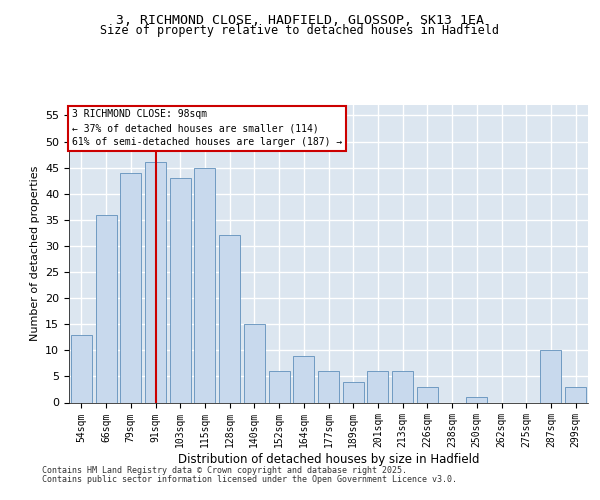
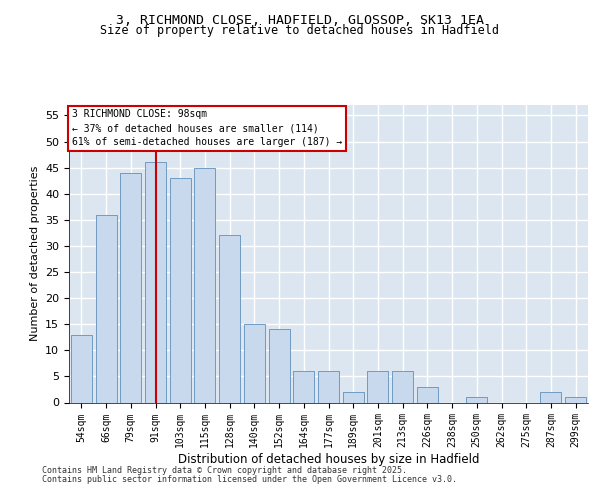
152sqm: 6 -> 14
164sqm: 9 -> 6
189sqm: 4 -> 2
287sqm: 10 -> 2
299sqm: 3 -> 1
